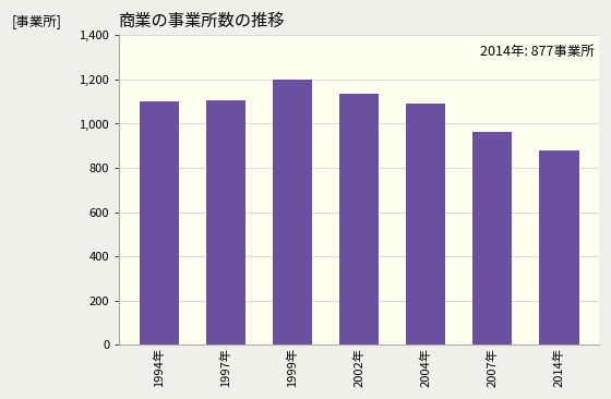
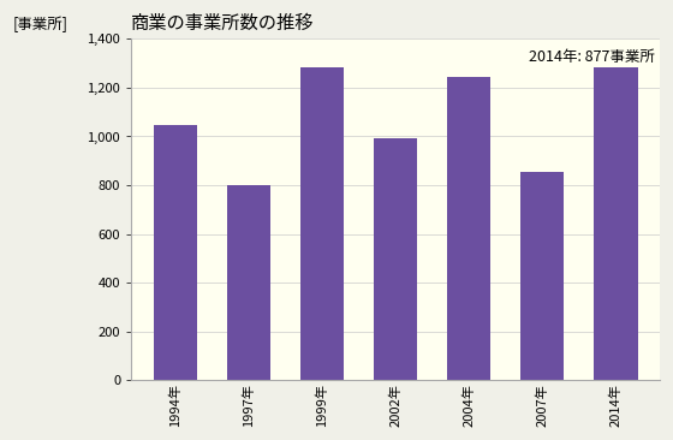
1994年: 1,099 -> 1,045
1997年: 1,107 -> 800
1999年: 1,200 -> 1,285
2002年: 1,136 -> 995
2004年: 1,091 -> 1,245
2007年: 964 -> 855
2014年: 877 -> 1,285
